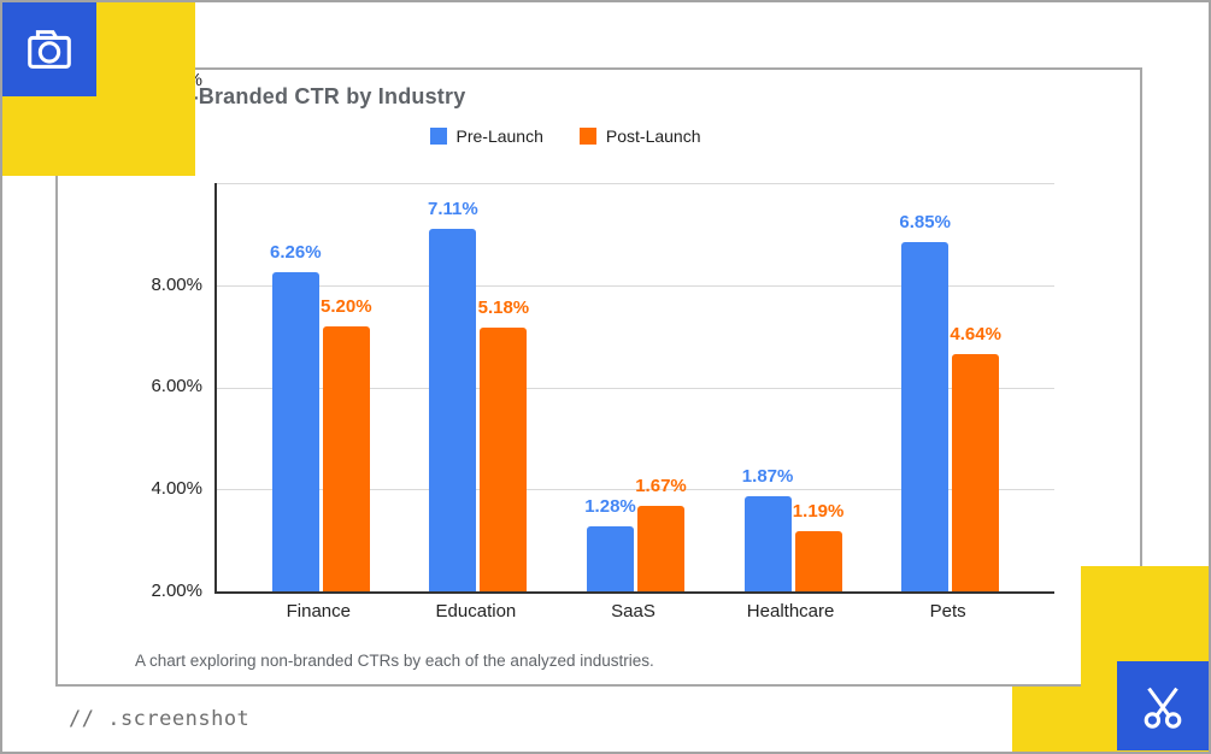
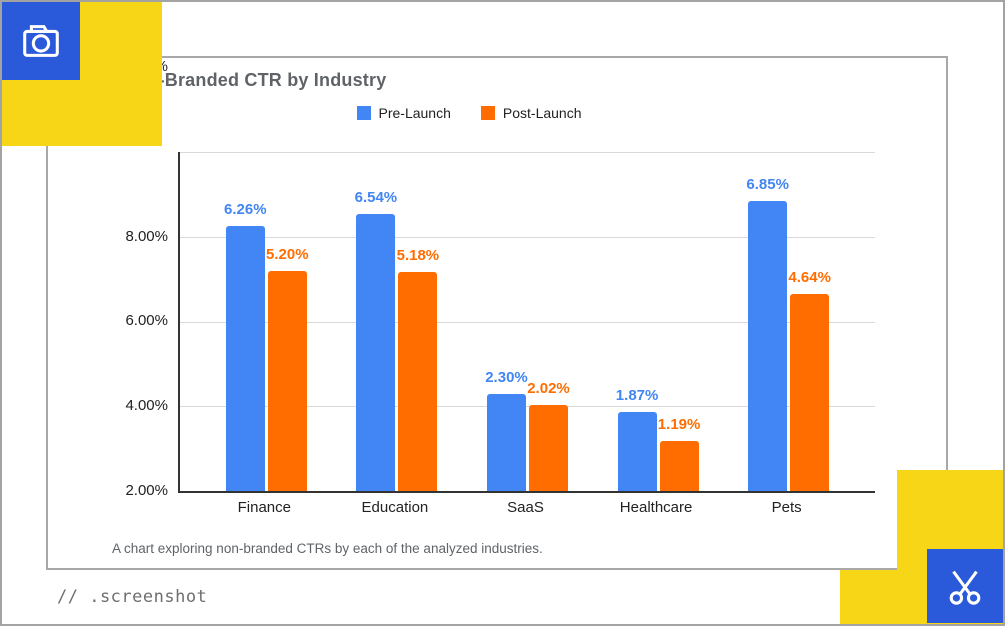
Pre-Launch/Education: 7.11% -> 6.54%
Pre-Launch/SaaS: 1.28% -> 2.30%
Post-Launch/SaaS: 1.67% -> 2.02%
